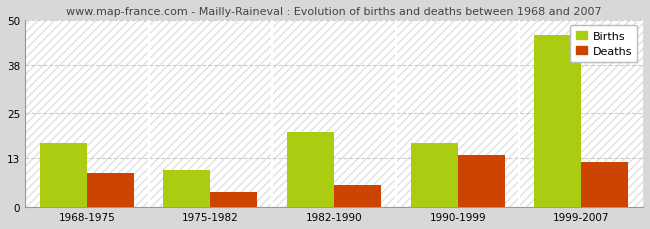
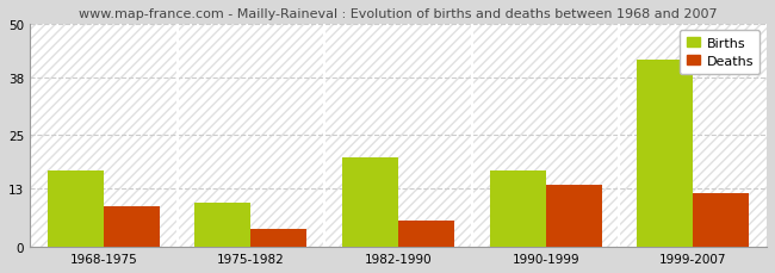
Births/1999-2007: 46 -> 42
